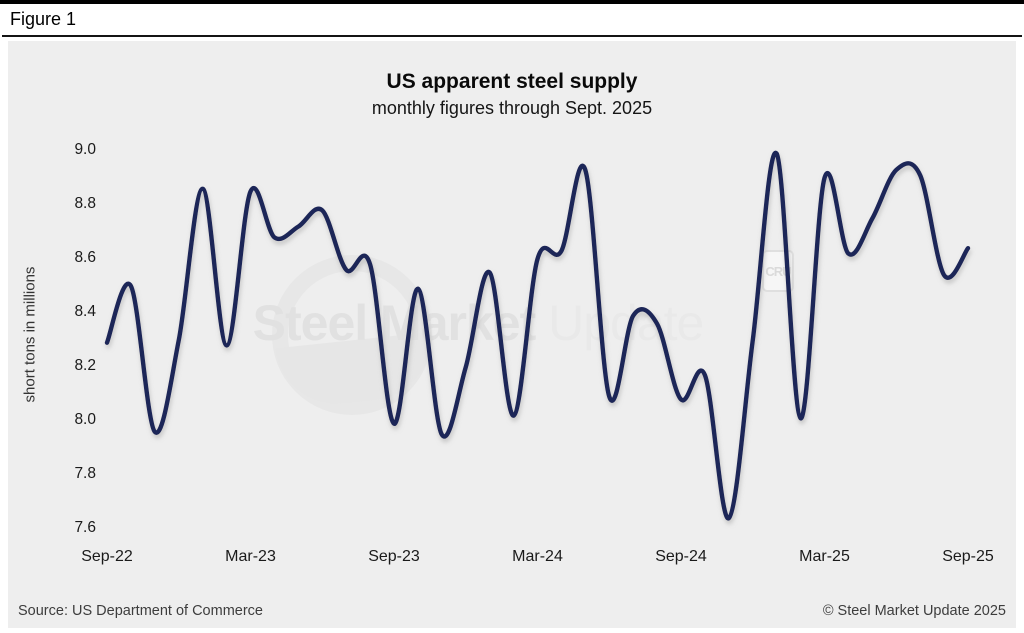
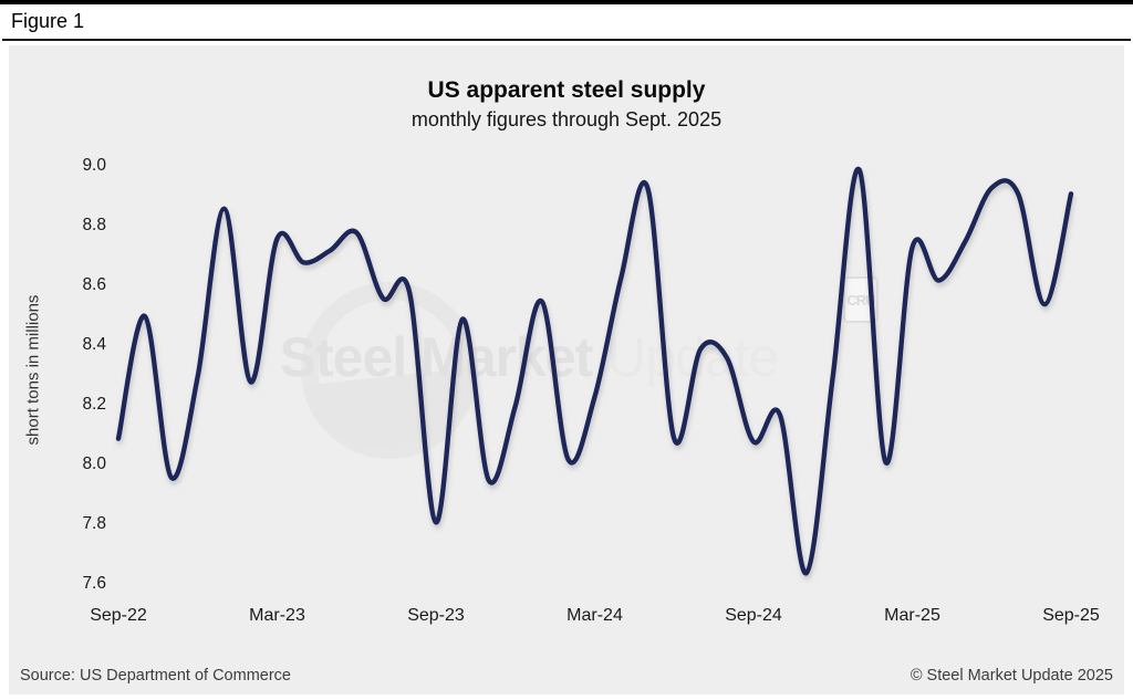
Sep-22: 8.29 -> 8.09
Mar-23: 8.85 -> 8.76
Sep-23: 7.99 -> 7.81
Mar-24: 8.60 -> 8.23
Mar-25: 8.90 -> 8.73
Sep-25: 8.64 -> 8.91
